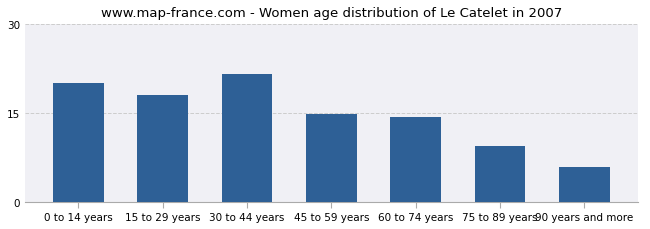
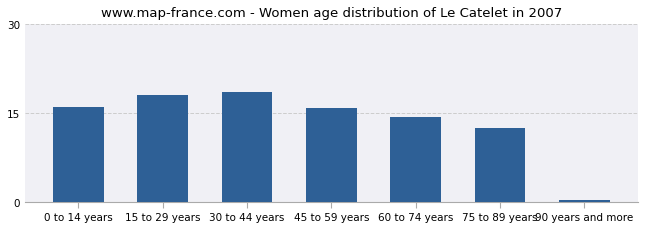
0 to 14 years: 20.0 -> 16.0
30 to 44 years: 21.6 -> 18.5
45 to 59 years: 14.8 -> 15.8
75 to 89 years: 9.4 -> 12.5
90 years and more: 5.8 -> 0.3
